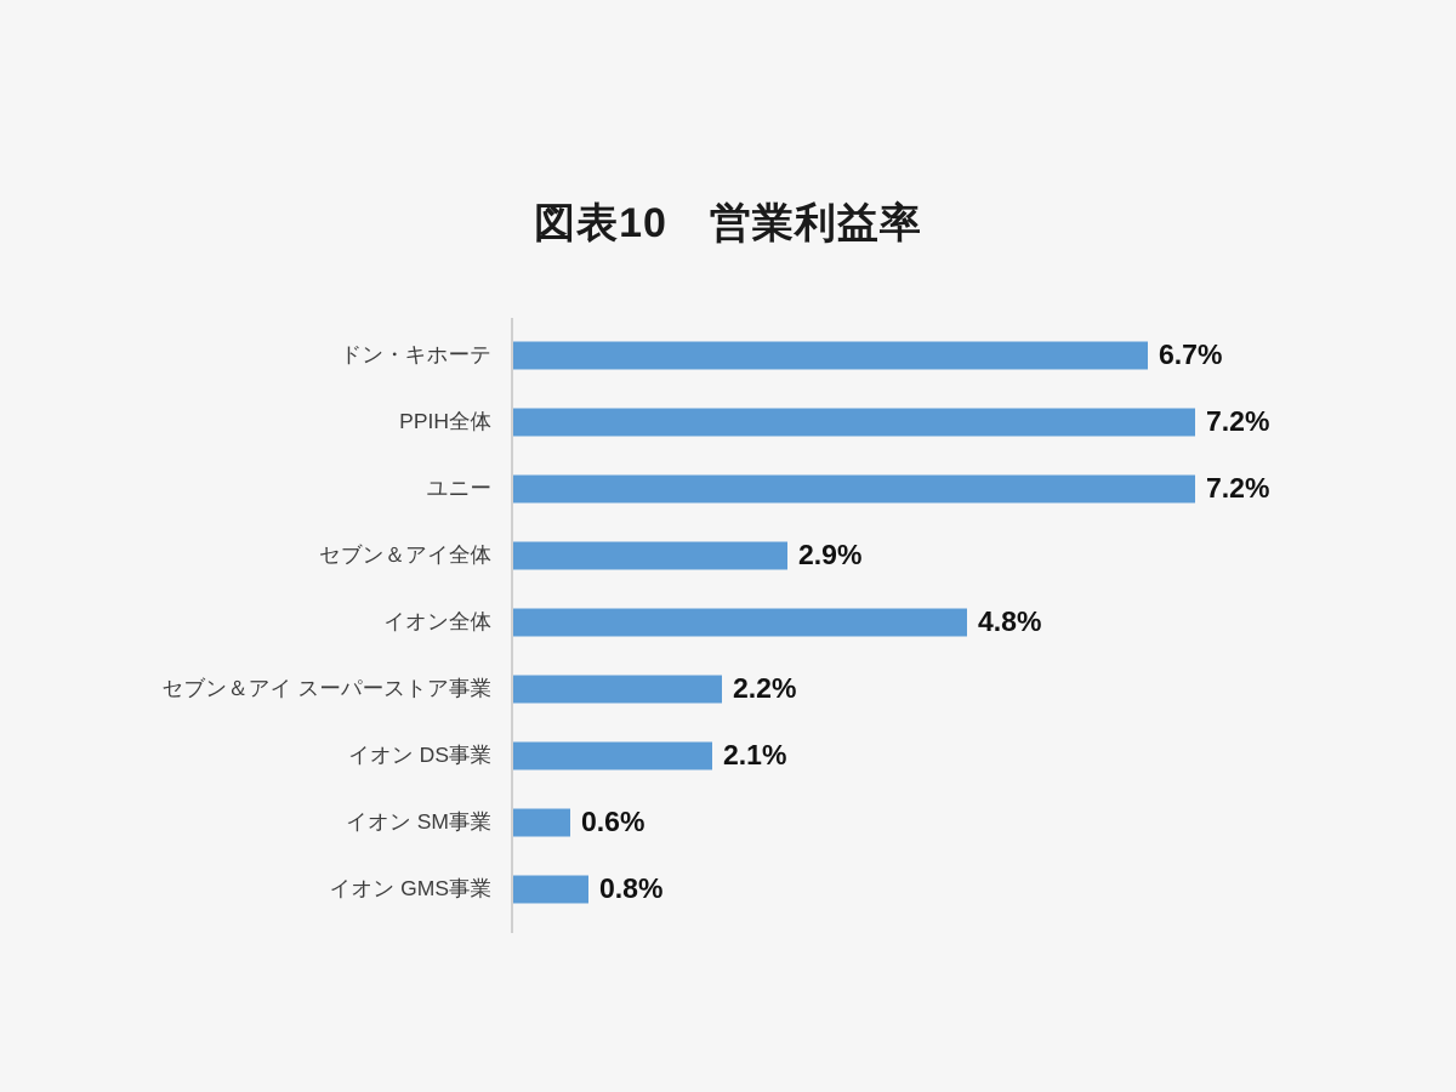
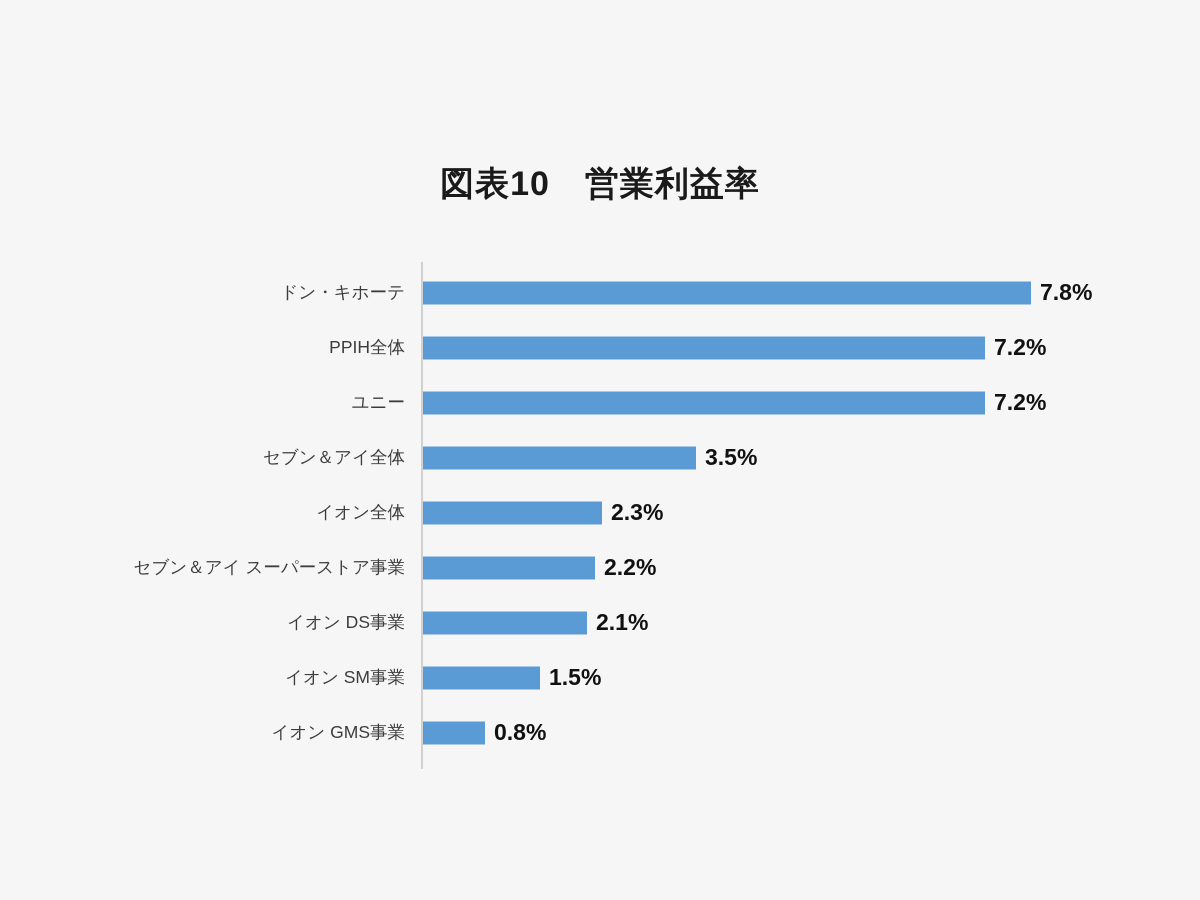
ドン・キホーテ: 6.7% -> 7.8%
セブン＆アイ全体: 2.9% -> 3.5%
イオン全体: 4.8% -> 2.3%
イオン SM事業: 0.6% -> 1.5%
